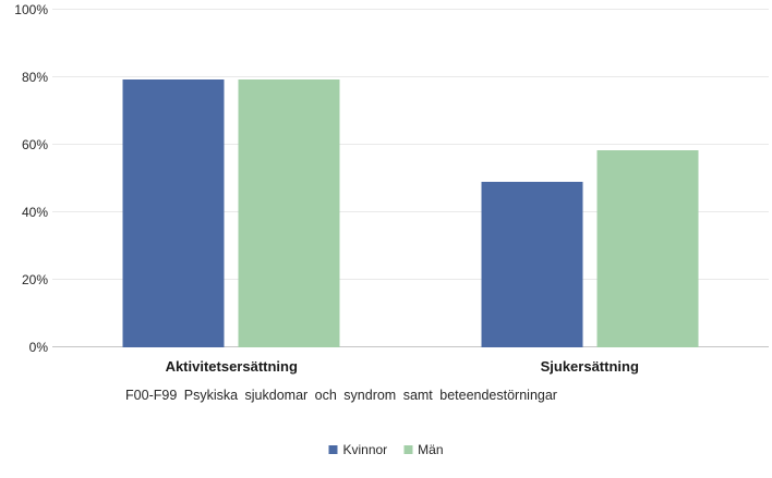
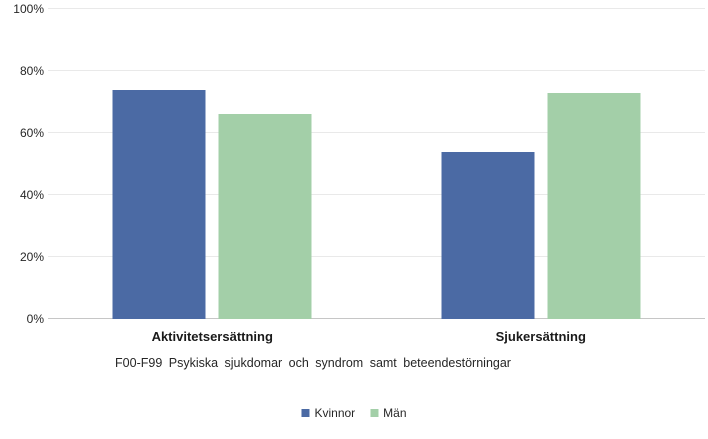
Kvinnor/Aktivitetsersättning: 79% -> 74%
Män/Aktivitetsersättning: 79% -> 66%
Kvinnor/Sjukersättning: 49% -> 54%
Män/Sjukersättning: 58% -> 73%
